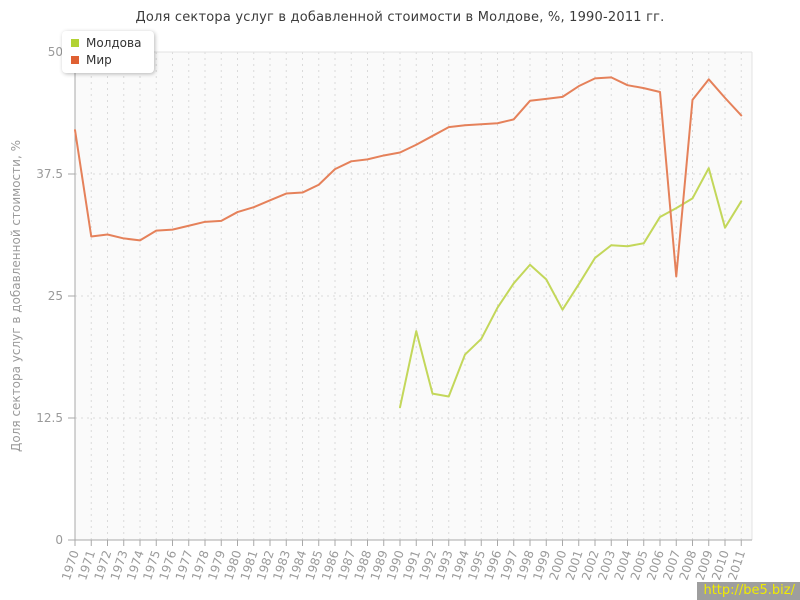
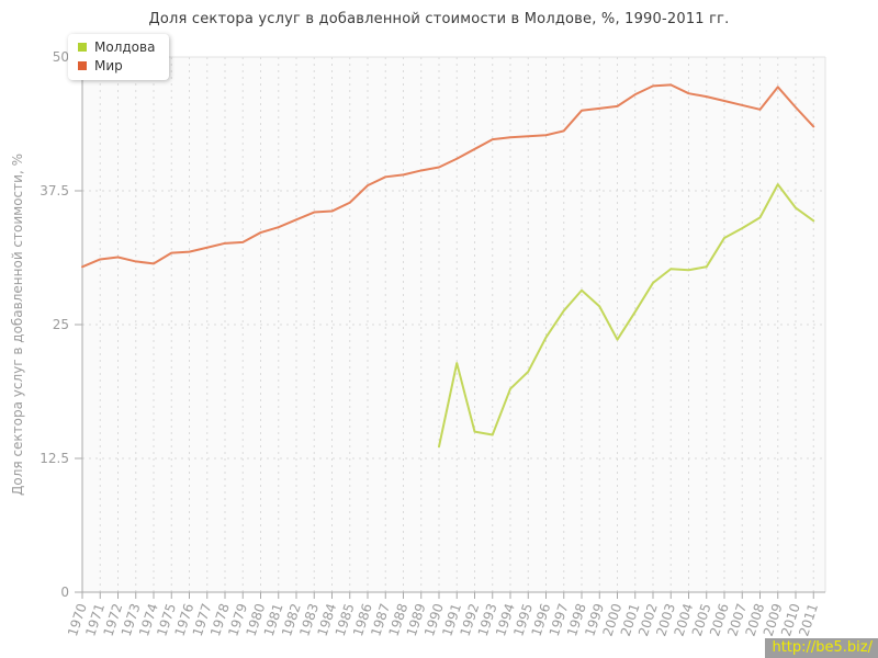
Мир/1970: 42 -> 30
Мир/2007: 27 -> 46
Молдова/2010: 32 -> 36
